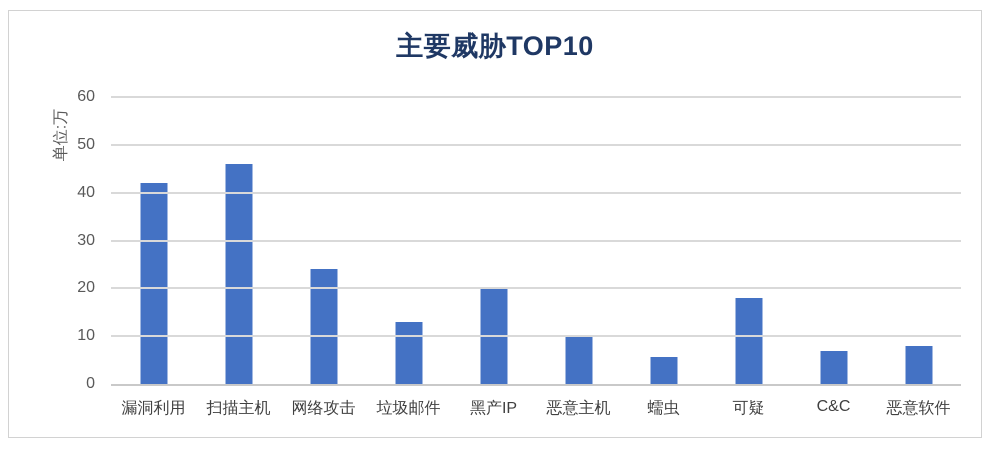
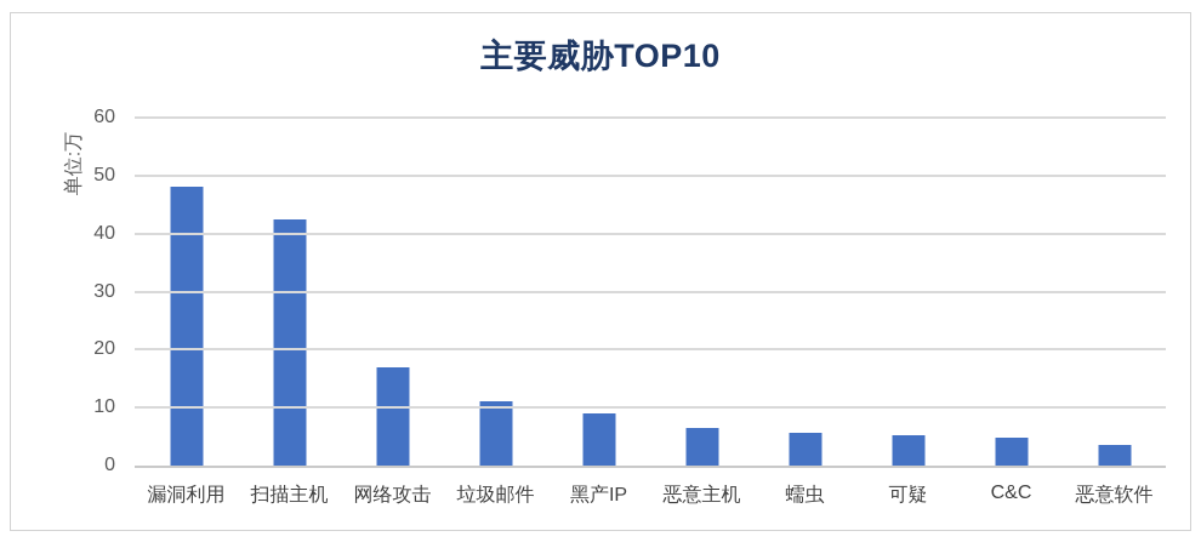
漏洞利用: 42 -> 48
扫描主机: 46 -> 42
网络攻击: 24 -> 17
垃圾邮件: 13 -> 11
黑产IP: 20 -> 9
恶意主机: 10 -> 6
可疑: 18 -> 5
C&C: 7 -> 5
恶意软件: 8 -> 4
